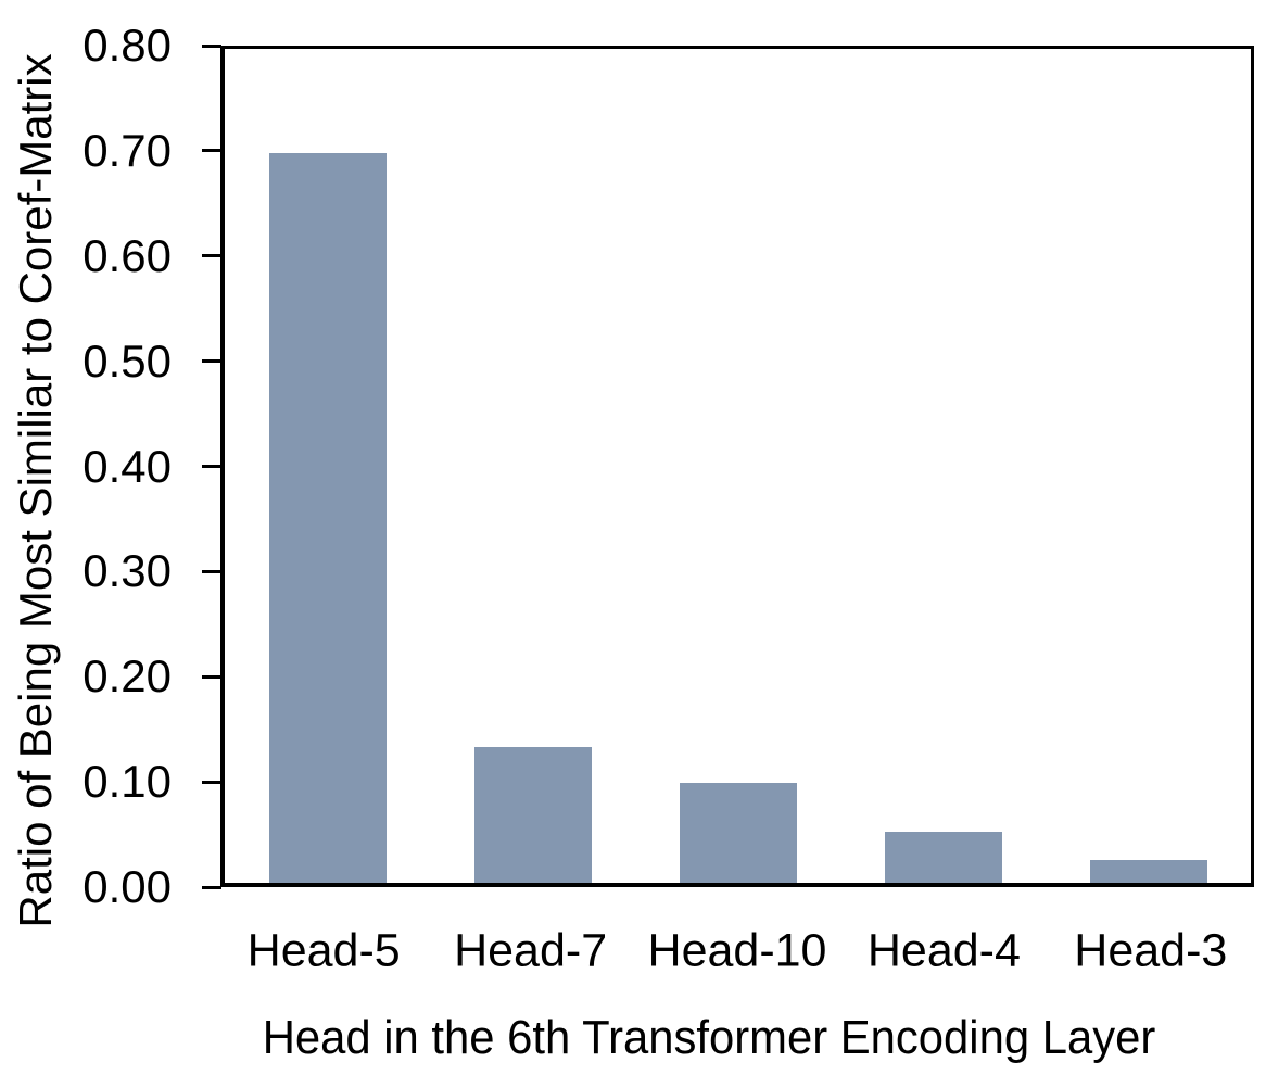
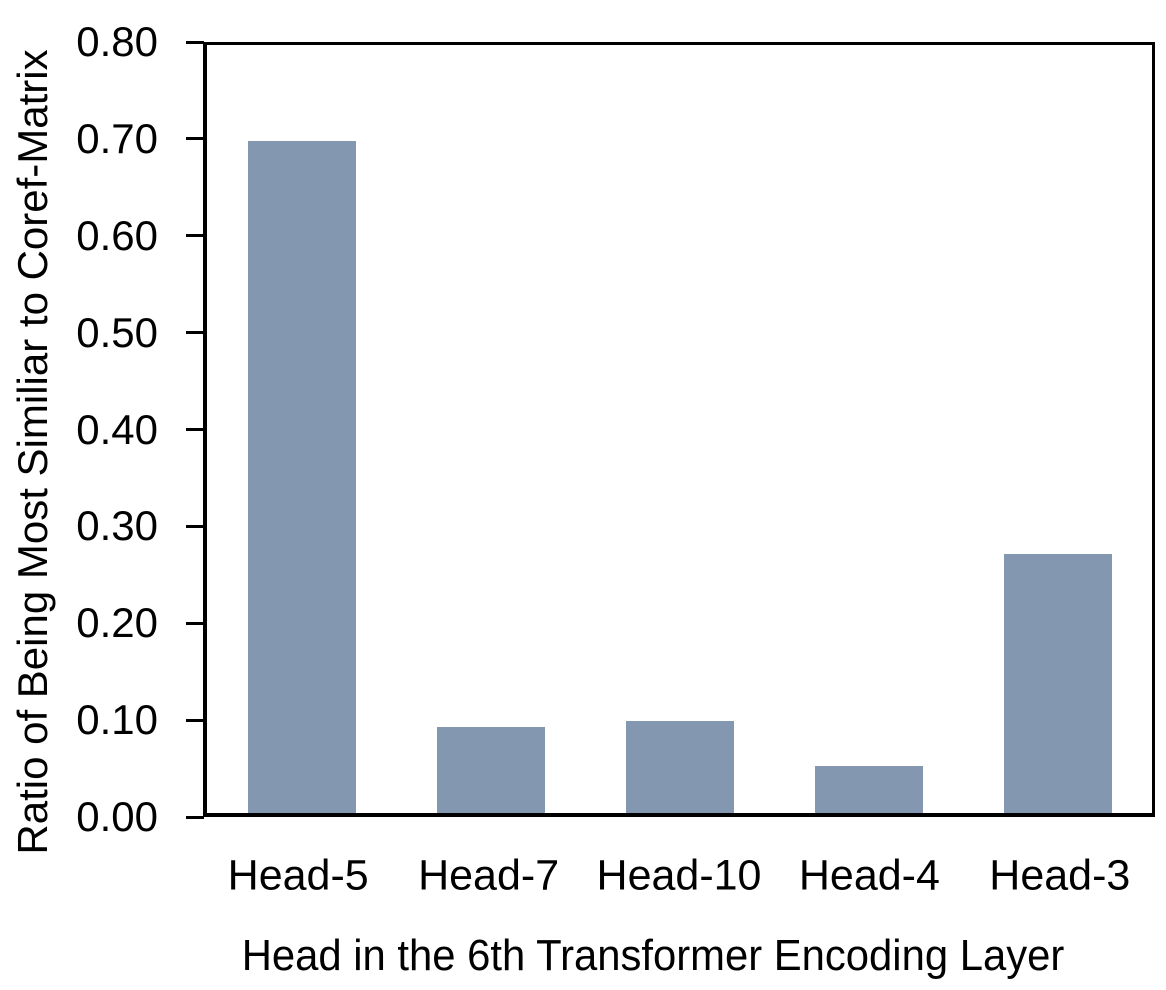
Head-7: 0.13 -> 0.09
Head-3: 0.02 -> 0.27
